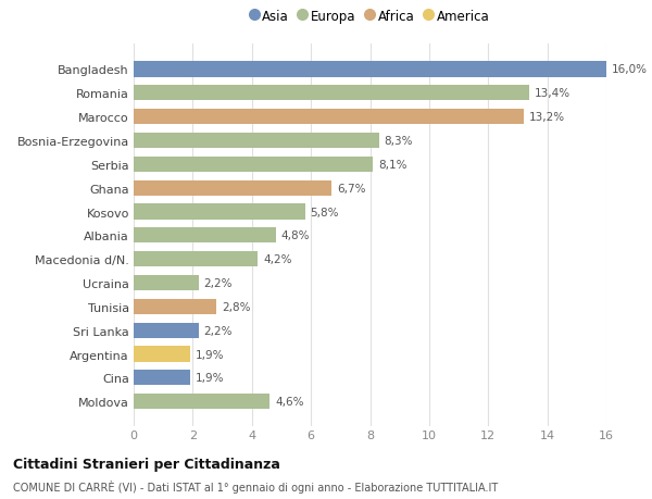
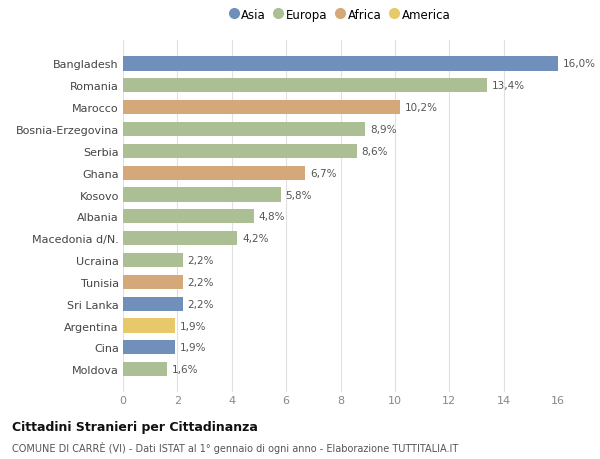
Marocco: 13,2% -> 10,2%
Bosnia-Erzegovina: 8,3% -> 8,9%
Serbia: 8,1% -> 8,6%
Tunisia: 2,8% -> 2,2%
Moldova: 4,6% -> 1,6%
